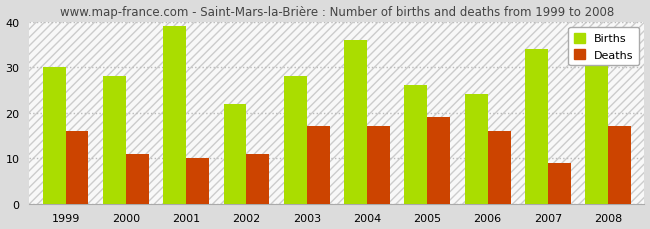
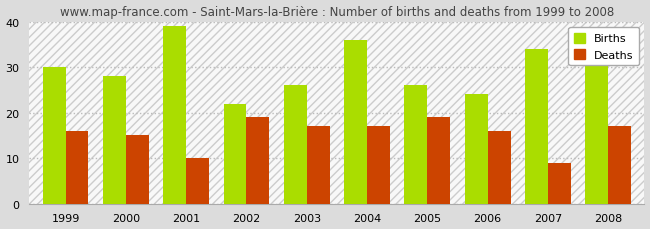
Deaths/2000: 11 -> 15
Deaths/2002: 11 -> 19
Births/2003: 28 -> 26
